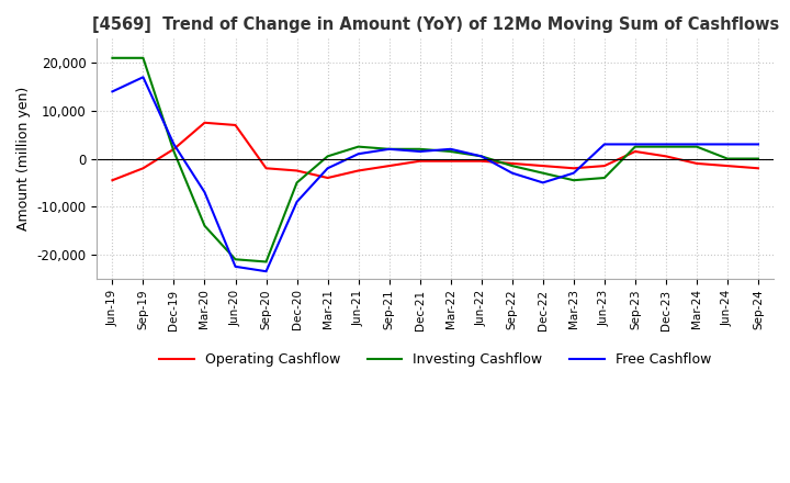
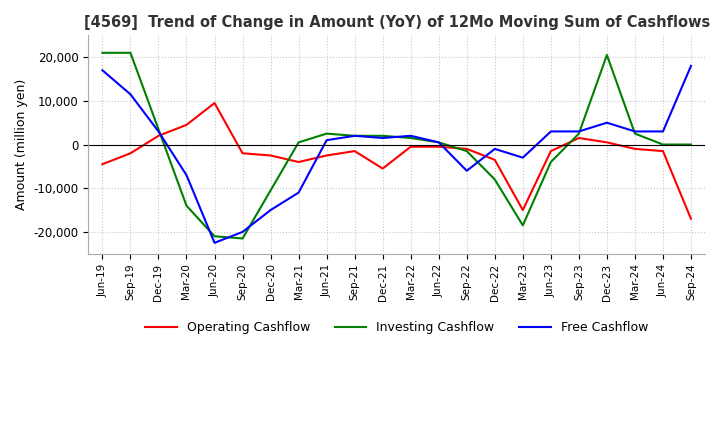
Free Cashflow/Jun-19: 14,000 -> 17,000
Free Cashflow/Sep-19: 17,000 -> 11,500
Investing Cashflow/Dec-19: 1,500 -> 3,500
Operating Cashflow/Mar-20: 7,500 -> 4,500
Operating Cashflow/Jun-20: 7,000 -> 9,500
Free Cashflow/Sep-20: -23,500 -> -20,000
Investing Cashflow/Dec-20: -5,000 -> -10,500
Free Cashflow/Dec-20: -9,000 -> -15,000
Free Cashflow/Mar-21: -2,000 -> -11,000
Operating Cashflow/Dec-21: -500 -> -5,500
Free Cashflow/Sep-22: -3,000 -> -6,000
Operating Cashflow/Dec-22: -1,500 -> -3,500
Investing Cashflow/Dec-22: -3,000 -> -8,000
Free Cashflow/Dec-22: -5,000 -> -1,000
Operating Cashflow/Mar-23: -2,000 -> -15,000
Investing Cashflow/Mar-23: -4,500 -> -18,500
Investing Cashflow/Dec-23: 2,500 -> 20,500
Free Cashflow/Dec-23: 3,000 -> 5,000
Operating Cashflow/Sep-24: -2,000 -> -17,000
Free Cashflow/Sep-24: 3,000 -> 18,000
